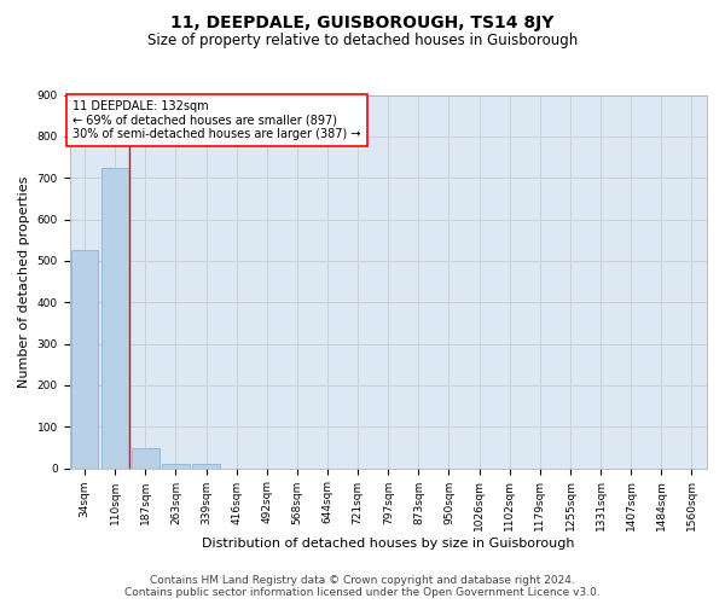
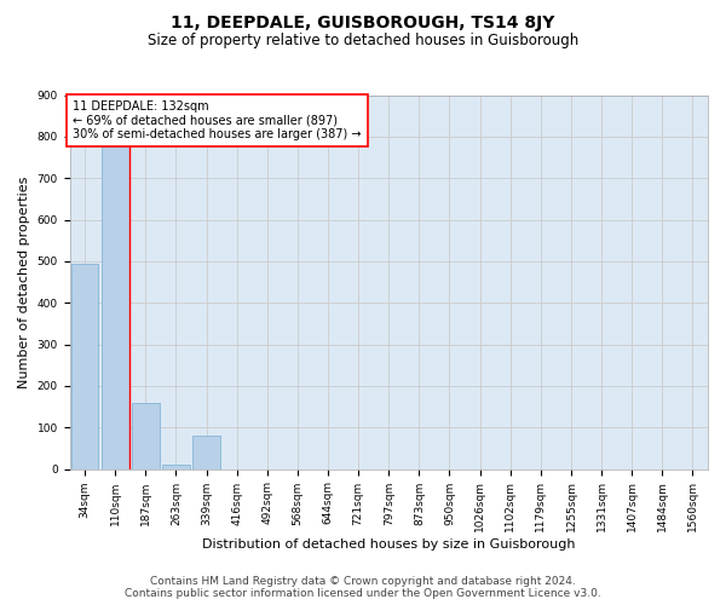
34sqm: 527 -> 495
110sqm: 724 -> 775
187sqm: 47 -> 160
339sqm: 10 -> 80
